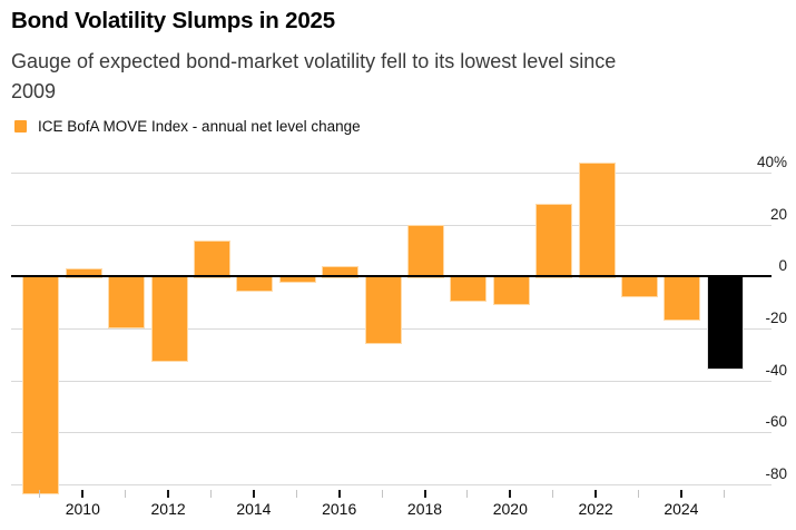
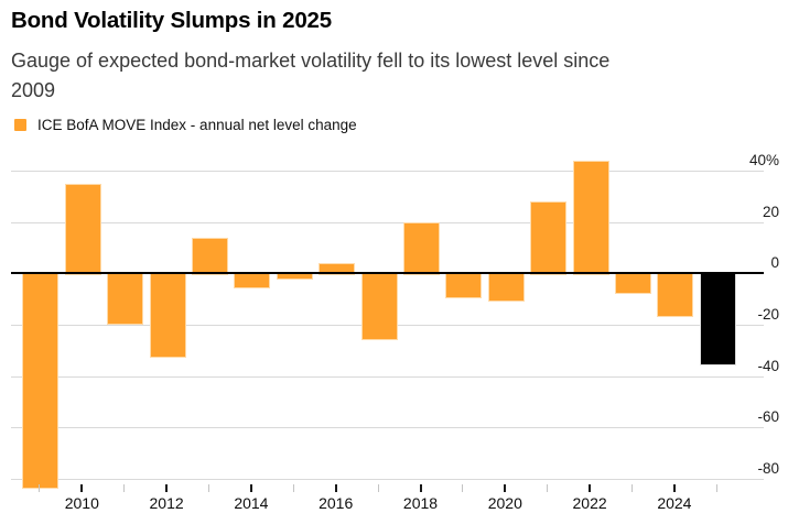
2010: 3% -> 35%
